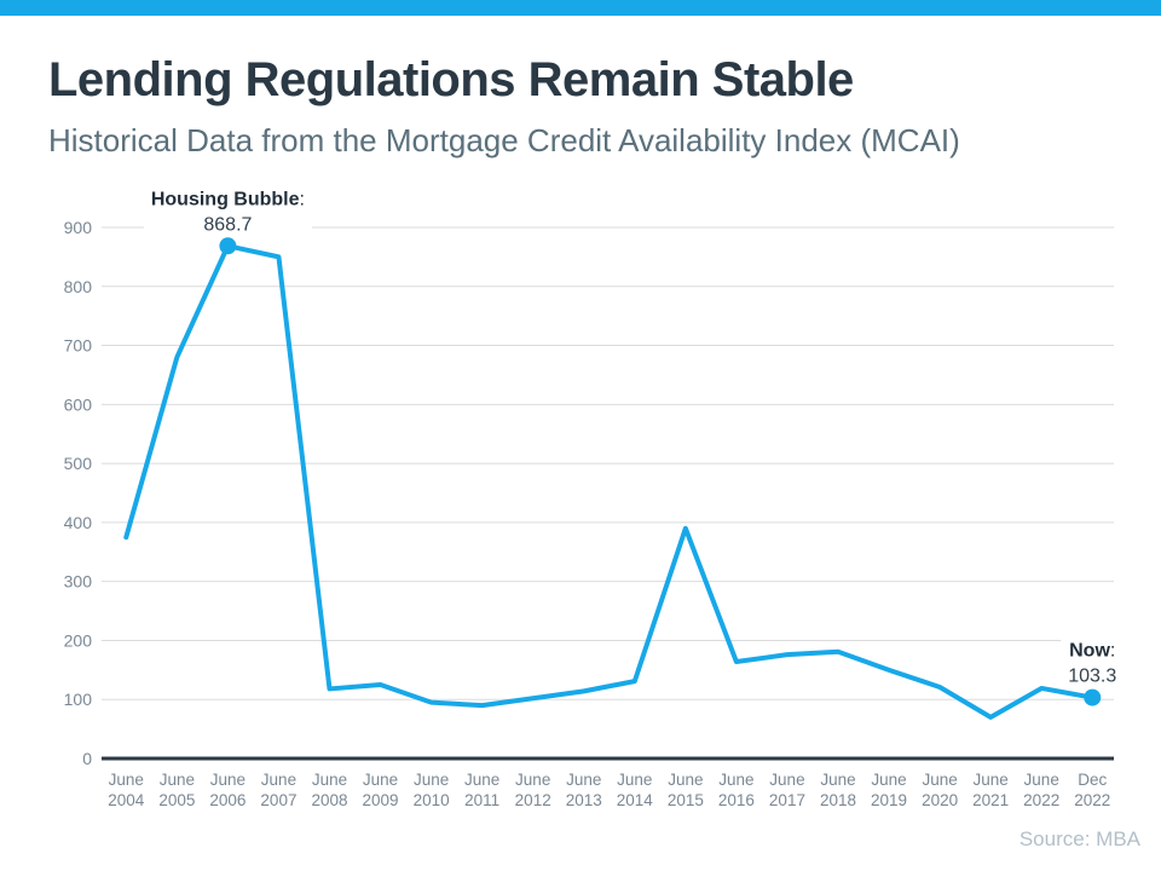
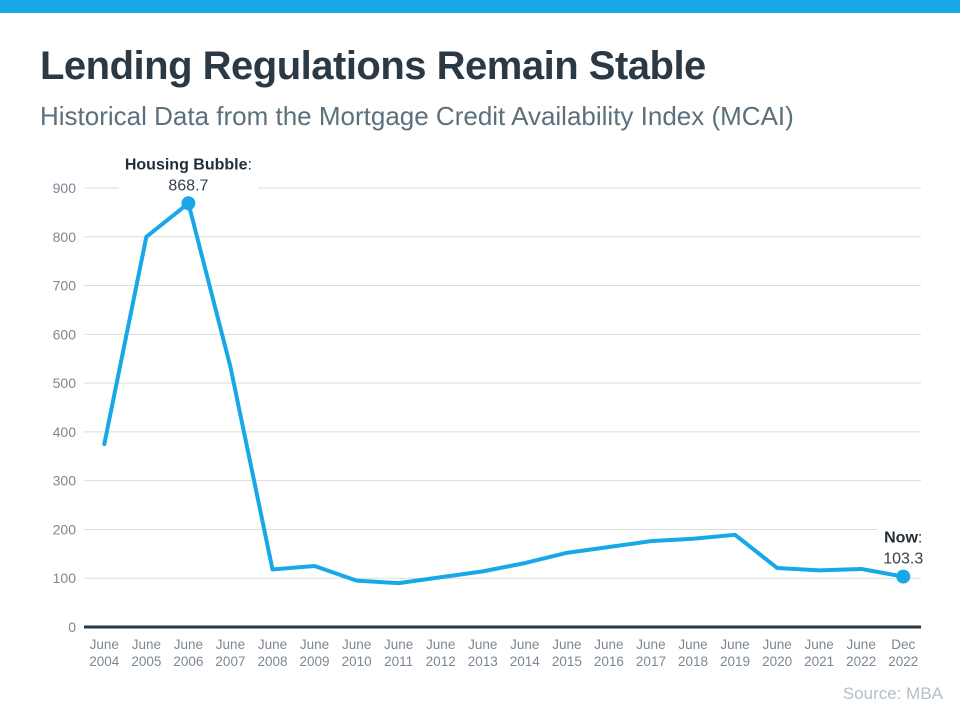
June 2005: 680 -> 800
June 2007: 850 -> 530
June 2015: 390 -> 150
June 2019: 150 -> 190
June 2021: 70 -> 120
